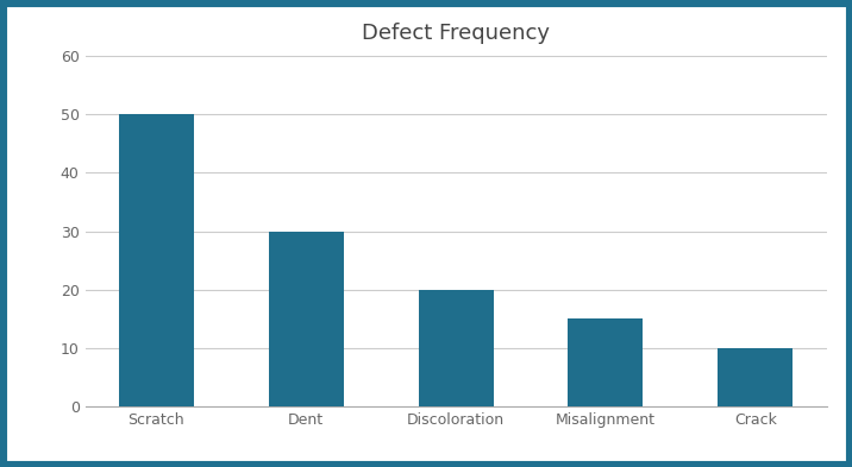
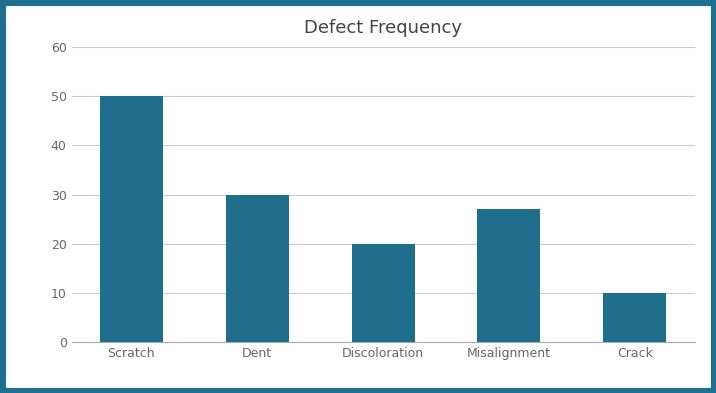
Misalignment: 15 -> 27
